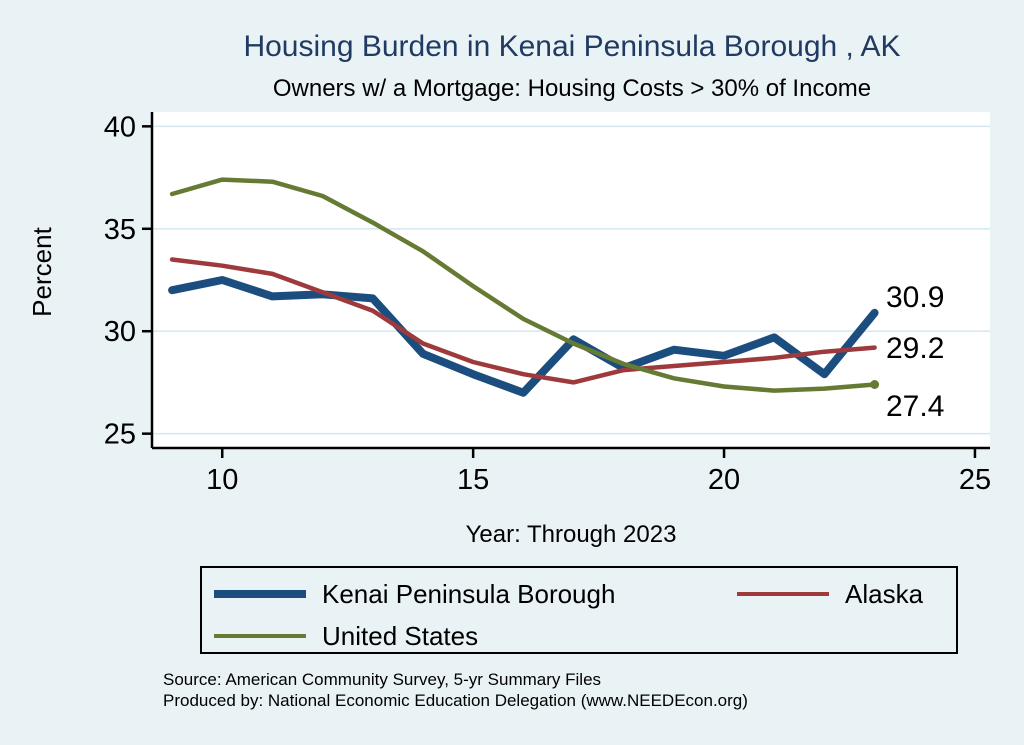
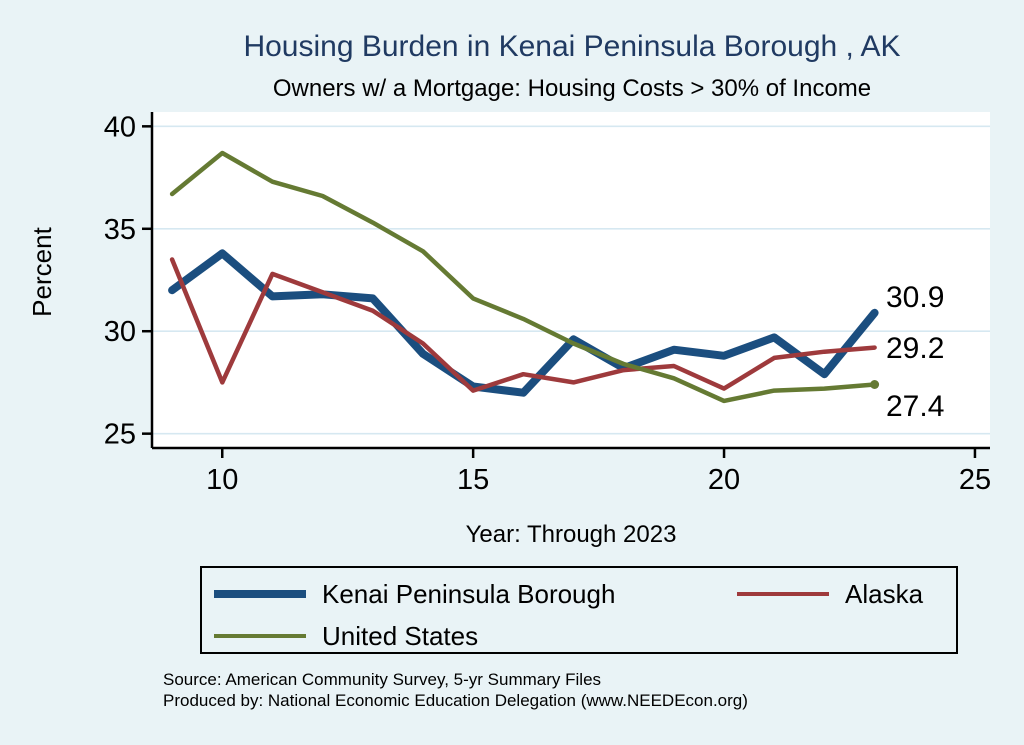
Kenai Peninsula Borough/10: 32.5 -> 33.8
Alaska/10: 33.2 -> 27.5
United States/10: 37.4 -> 38.7
Kenai Peninsula Borough/15: 27.9 -> 27.3
Alaska/15: 28.5 -> 27.1
United States/15: 32.2 -> 31.6
Alaska/20: 28.5 -> 27.2
United States/20: 27.3 -> 26.6
